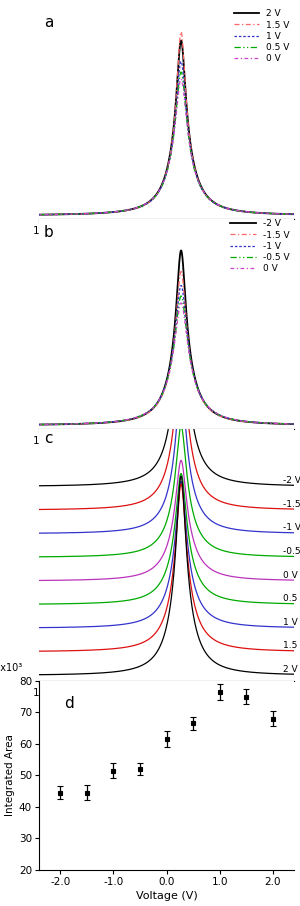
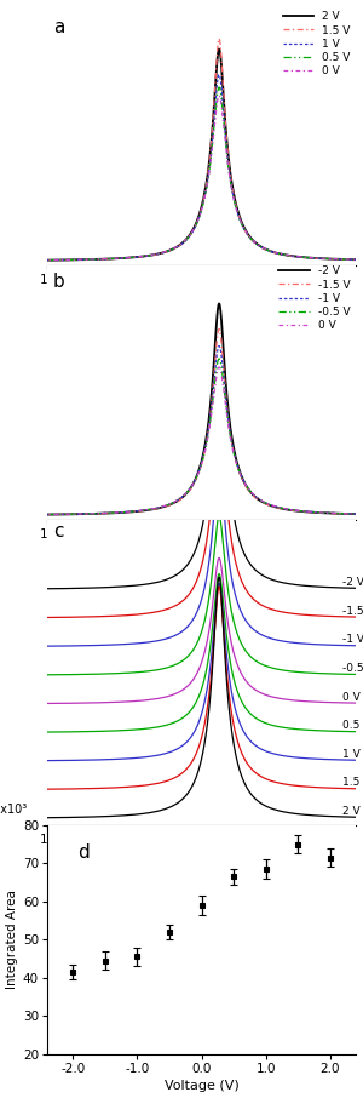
-2.0: 44.5 -> 41.5
-1.0: 51.5 -> 45.5
0.0: 61.5 -> 59.0
1.0: 76.5 -> 68.5
2.0: 68.0 -> 71.5
